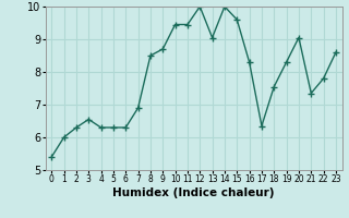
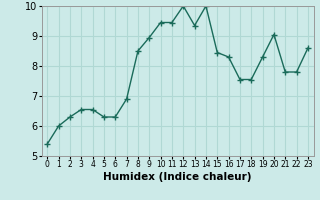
4: 6.30 -> 6.55
9: 8.70 -> 8.95
13: 9.05 -> 9.35
15: 9.60 -> 8.45
17: 6.35 -> 7.55
21: 7.35 -> 7.80
